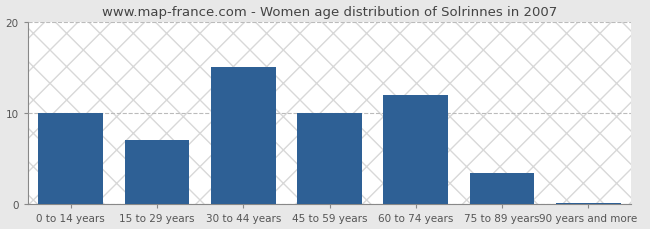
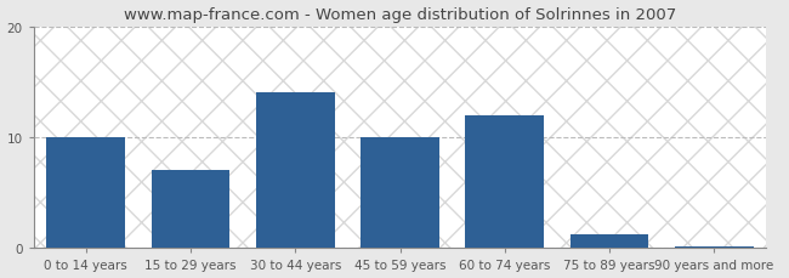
30 to 44 years: 15.0 -> 14.0
75 to 89 years: 3.4 -> 1.2
